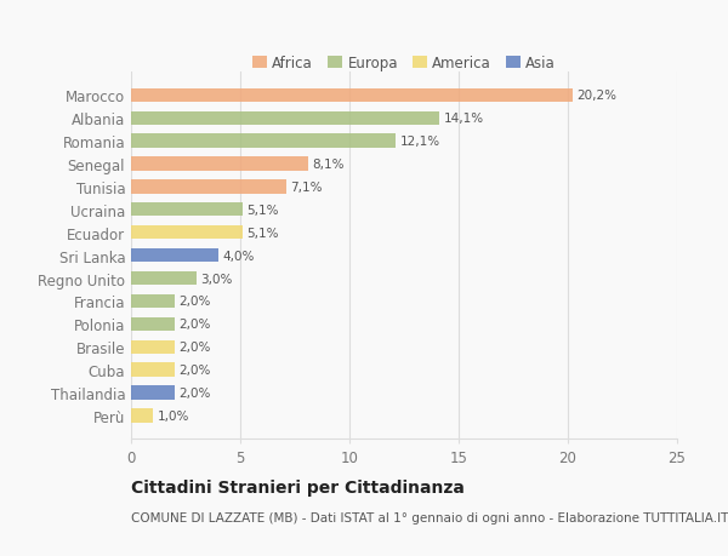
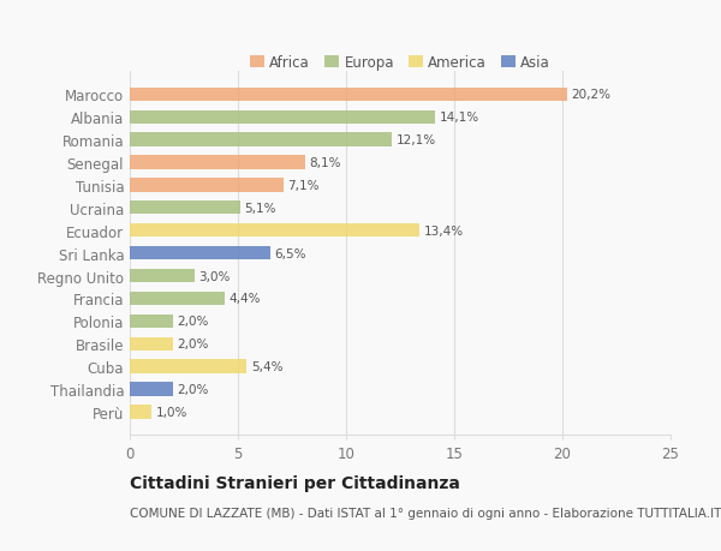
Ecuador: 5,1% -> 13,4%
Sri Lanka: 4,0% -> 6,5%
Francia: 2,0% -> 4,4%
Cuba: 2,0% -> 5,4%
